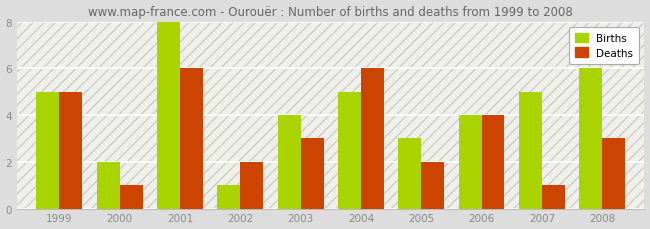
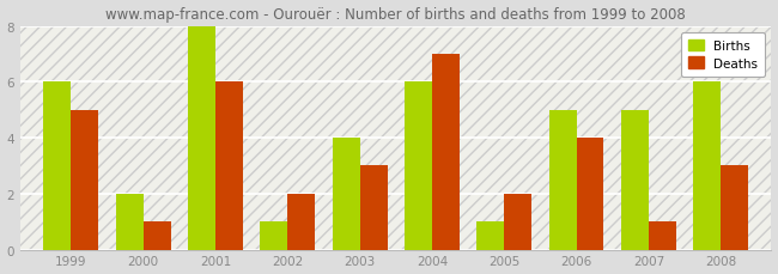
Births/1999: 5 -> 6
Births/2004: 5 -> 6
Deaths/2004: 6 -> 7
Births/2005: 3 -> 1
Births/2006: 4 -> 5
